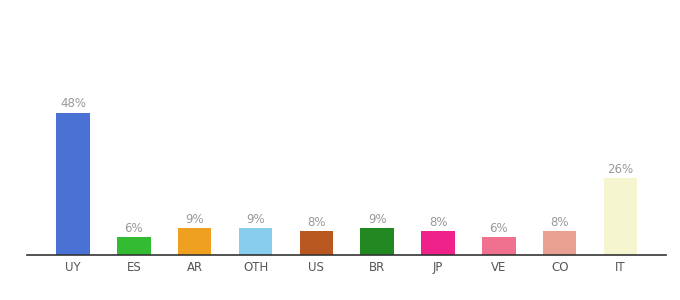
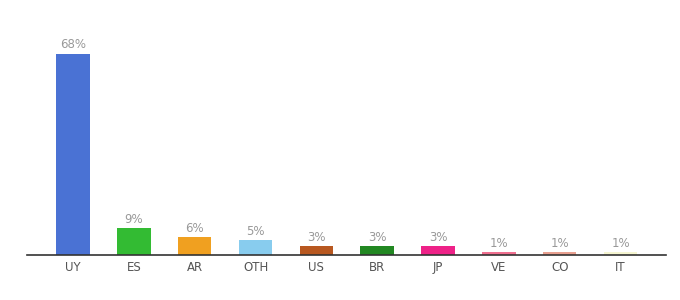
UY: 48% -> 68%
ES: 6% -> 9%
AR: 9% -> 6%
OTH: 9% -> 5%
US: 8% -> 3%
BR: 9% -> 3%
JP: 8% -> 3%
VE: 6% -> 1%
CO: 8% -> 1%
IT: 26% -> 1%
